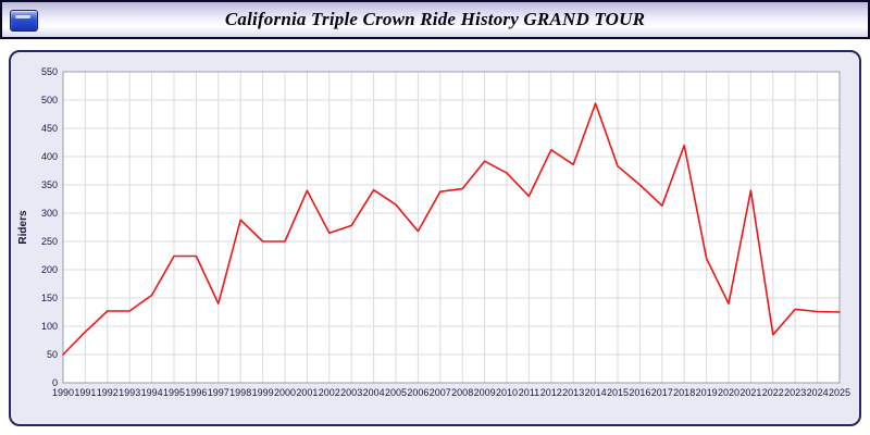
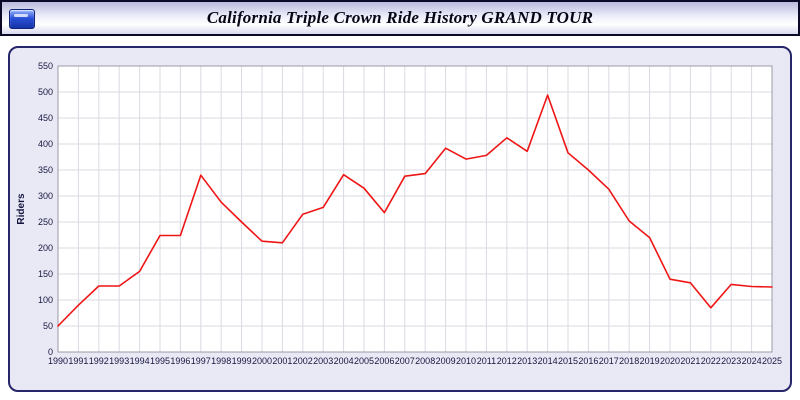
1997: 140 -> 340
2000: 250 -> 210
2001: 340 -> 210
2011: 330 -> 380
2018: 420 -> 250
2021: 340 -> 130
